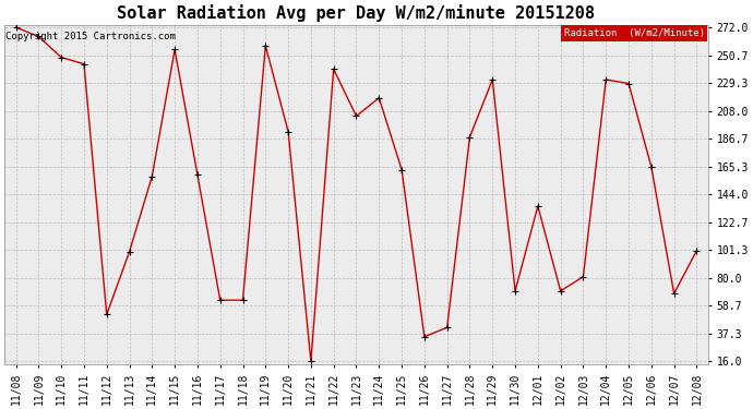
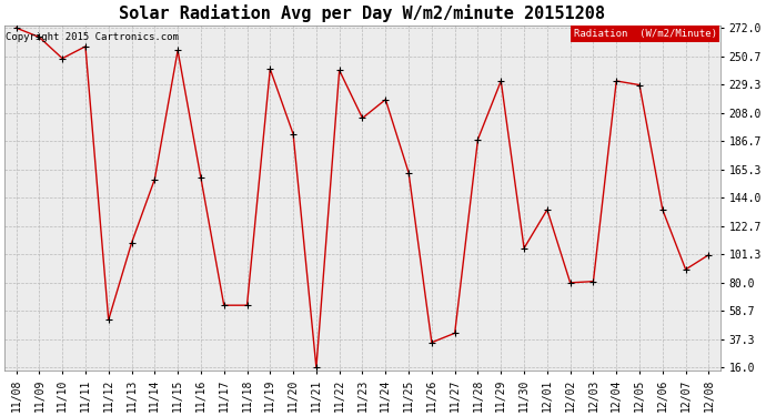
11/11: 244 -> 258
11/13: 100 -> 110
11/19: 258 -> 241
11/30: 70 -> 106
12/02: 70 -> 80
12/06: 165 -> 135
12/07: 68 -> 90
